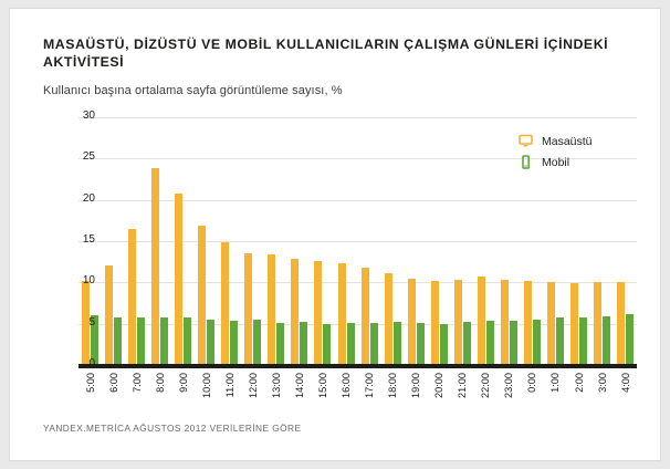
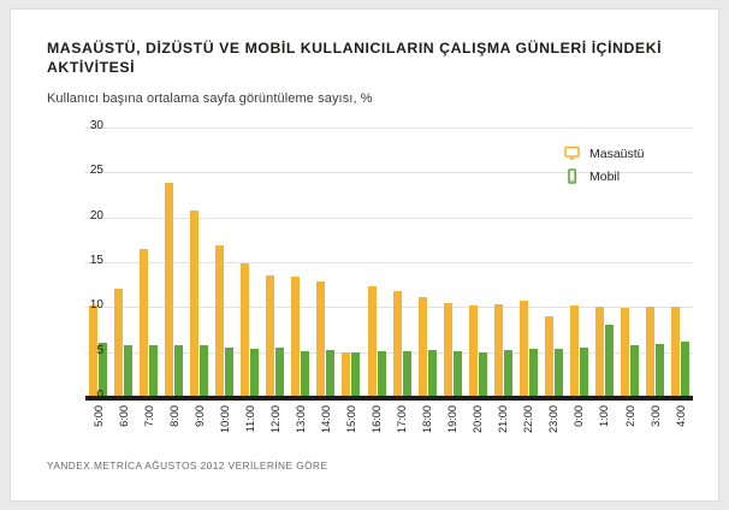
Masaüstü/15:00: 13 -> 5
Masaüstü/23:00: 10 -> 9
Mobil/1:00: 6 -> 8
